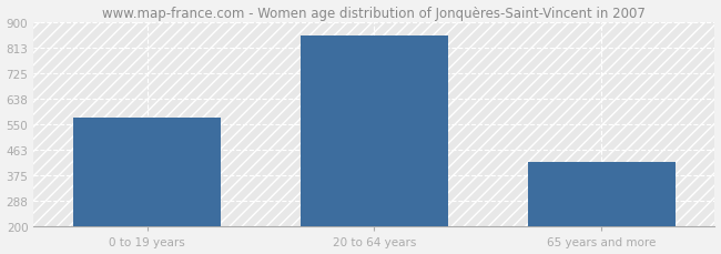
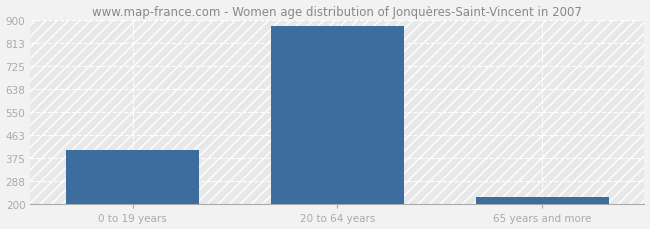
0 to 19 years: 575 -> 407
20 to 64 years: 855 -> 878
65 years and more: 420 -> 228
